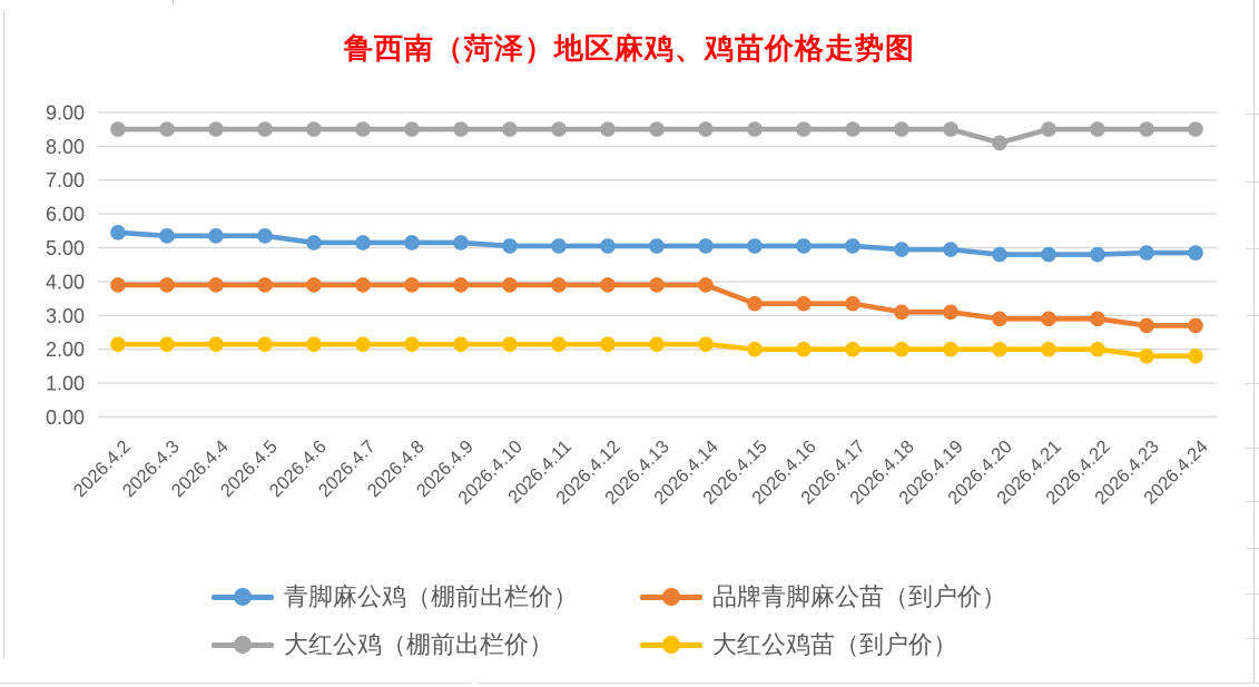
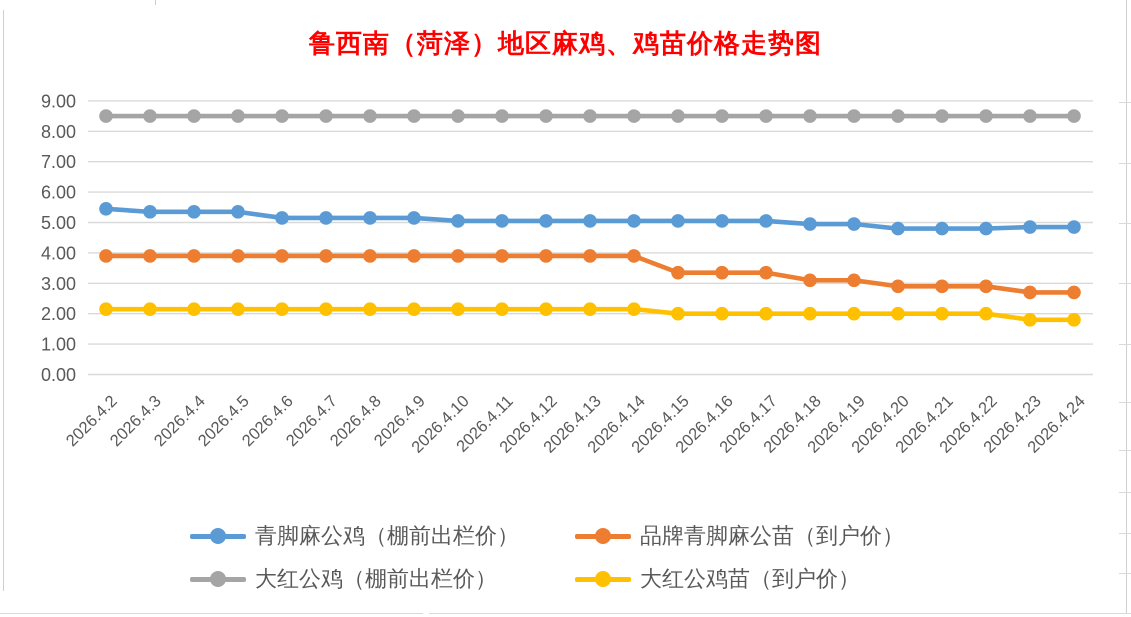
大红公鸡（棚前出栏价）/2026.4.20: 8.1 -> 8.5
